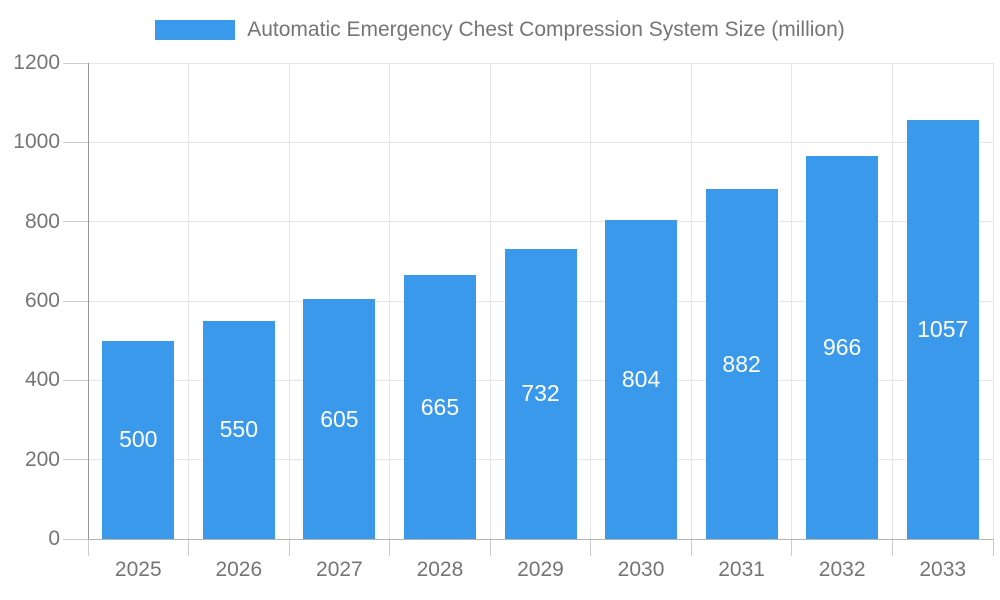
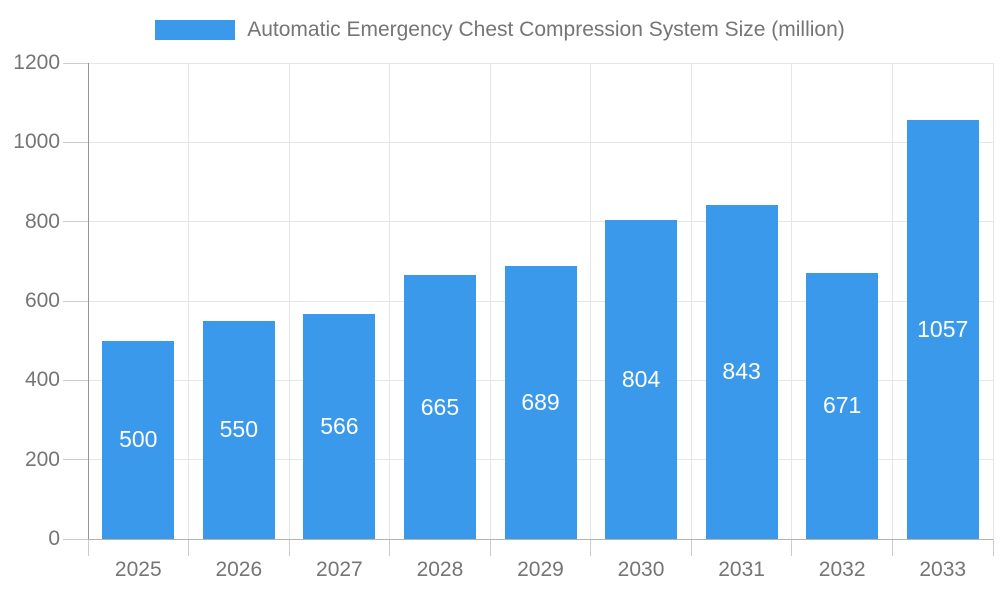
2027: 605 -> 566
2029: 732 -> 689
2031: 882 -> 843
2032: 966 -> 671
